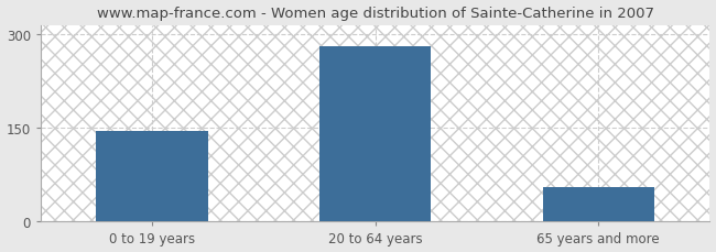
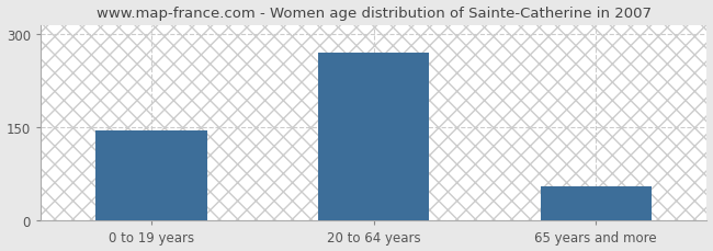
20 to 64 years: 282 -> 270
